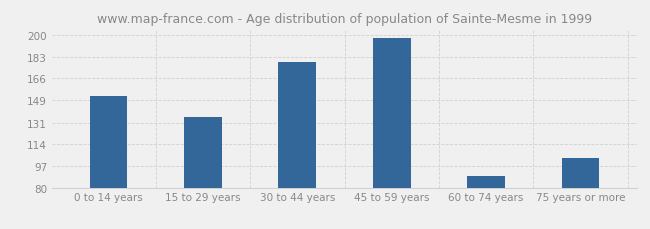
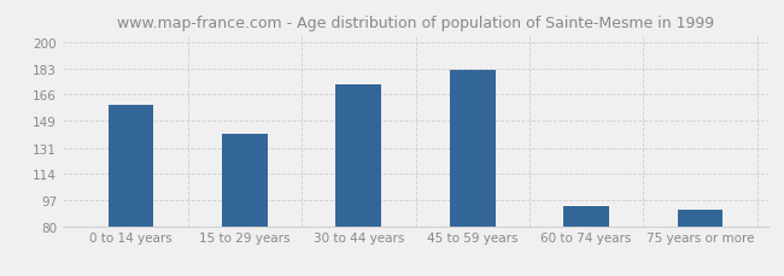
0 to 14 years: 152 -> 159
15 to 29 years: 136 -> 140
30 to 44 years: 179 -> 173
45 to 59 years: 198 -> 182
60 to 74 years: 89 -> 93
75 years or more: 103 -> 91
